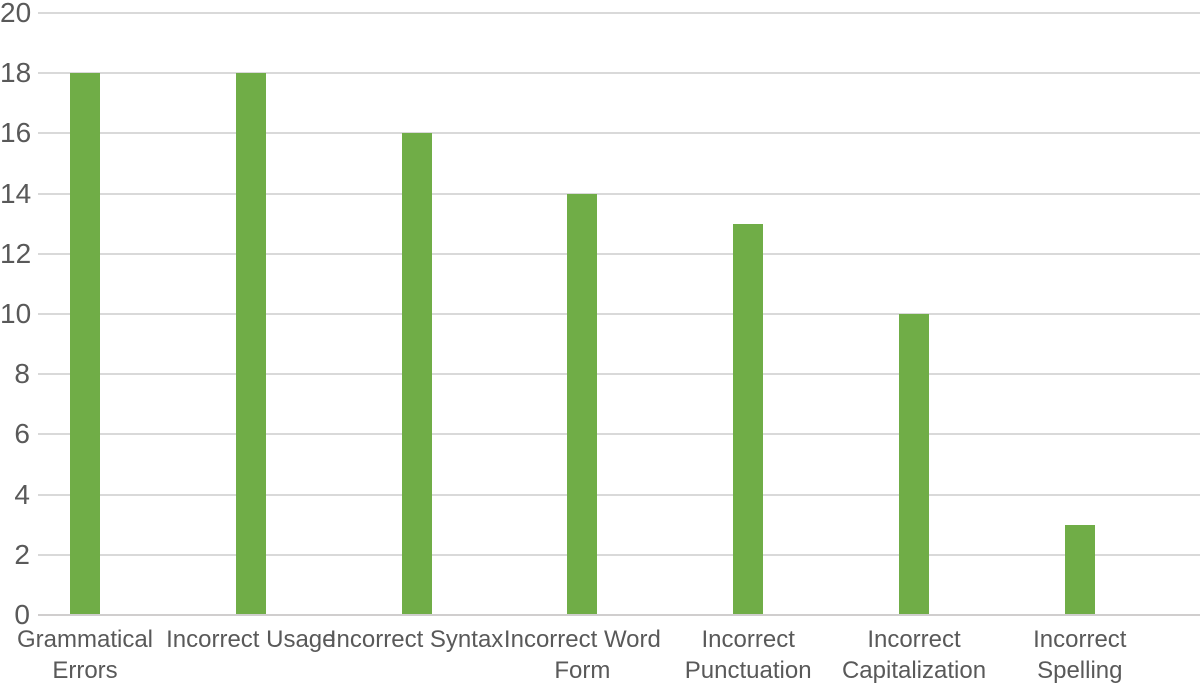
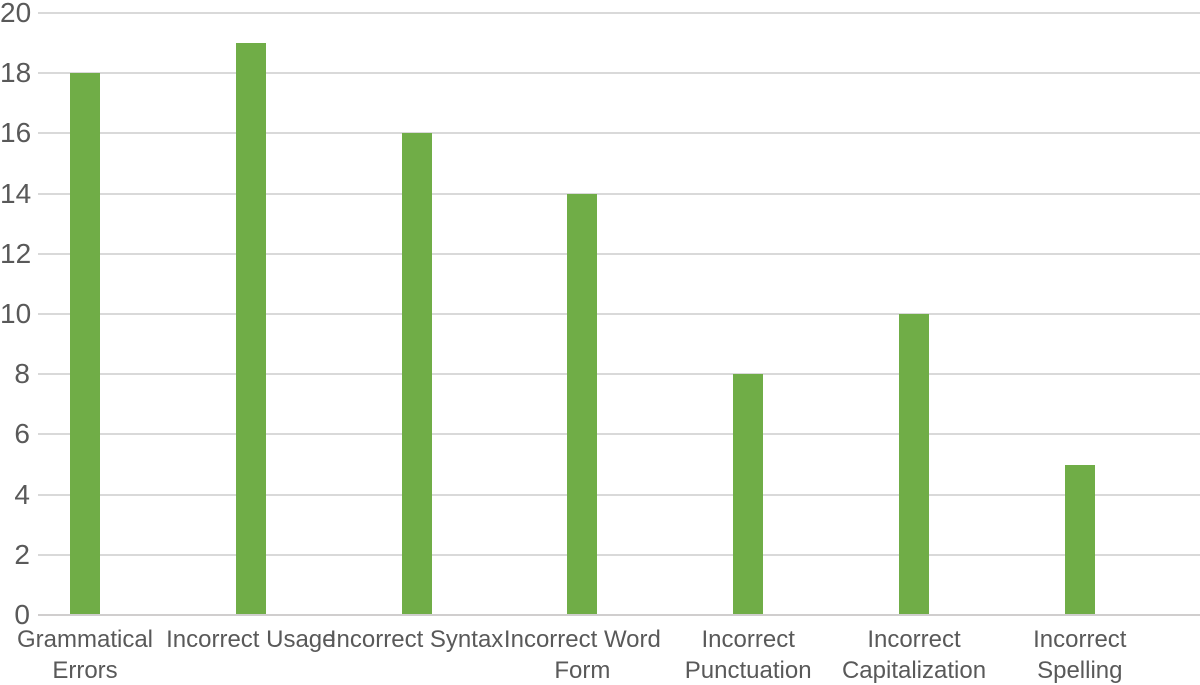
Incorrect Usage: 18 -> 19
Incorrect Punctuation: 13 -> 8
Incorrect Spelling: 3 -> 5
